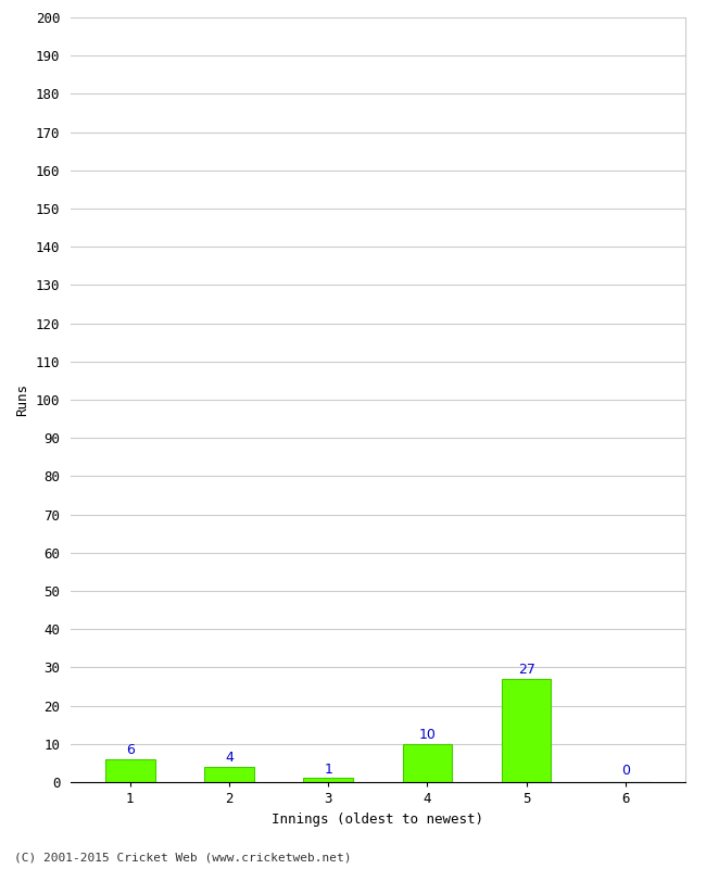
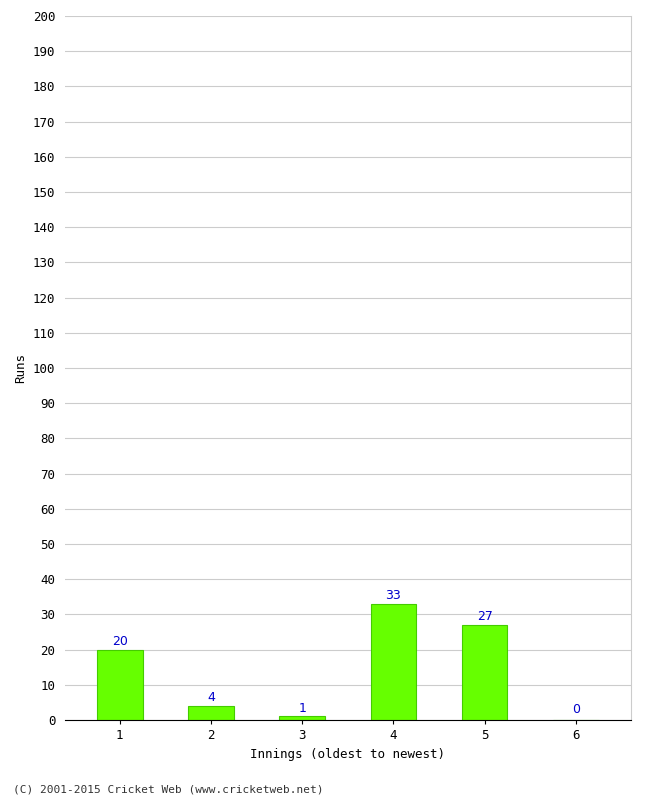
1: 6 -> 20
4: 10 -> 33
